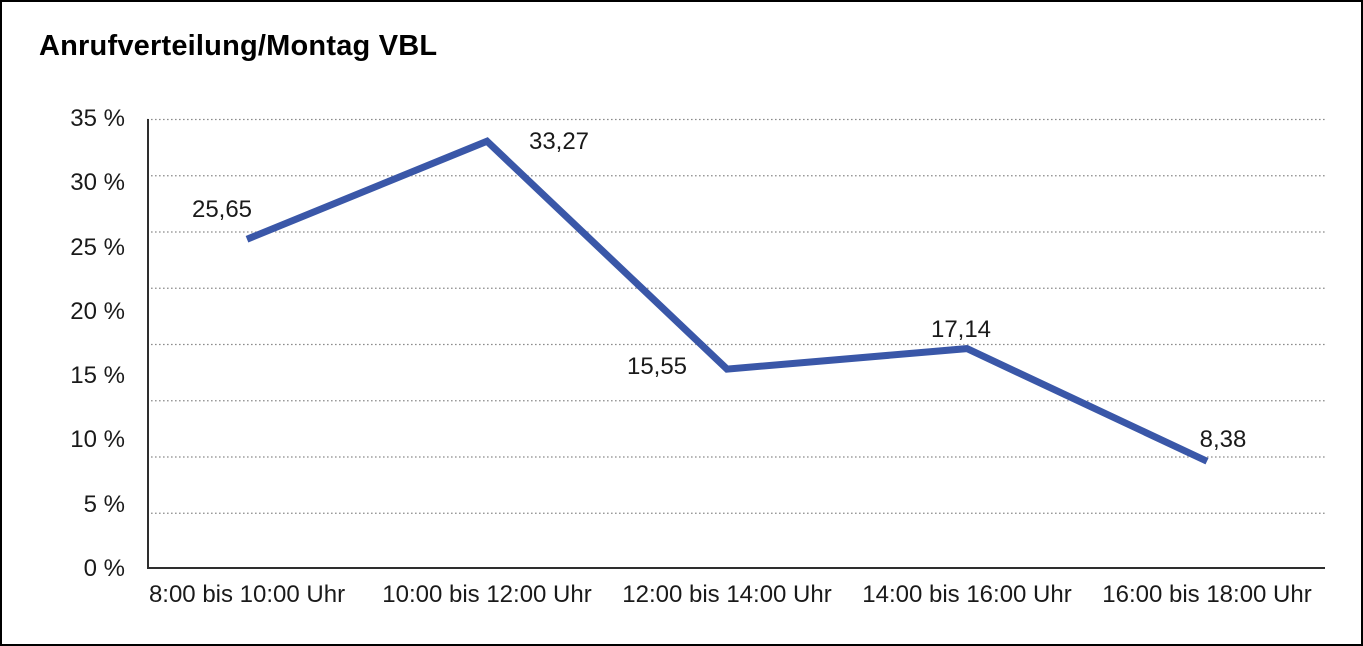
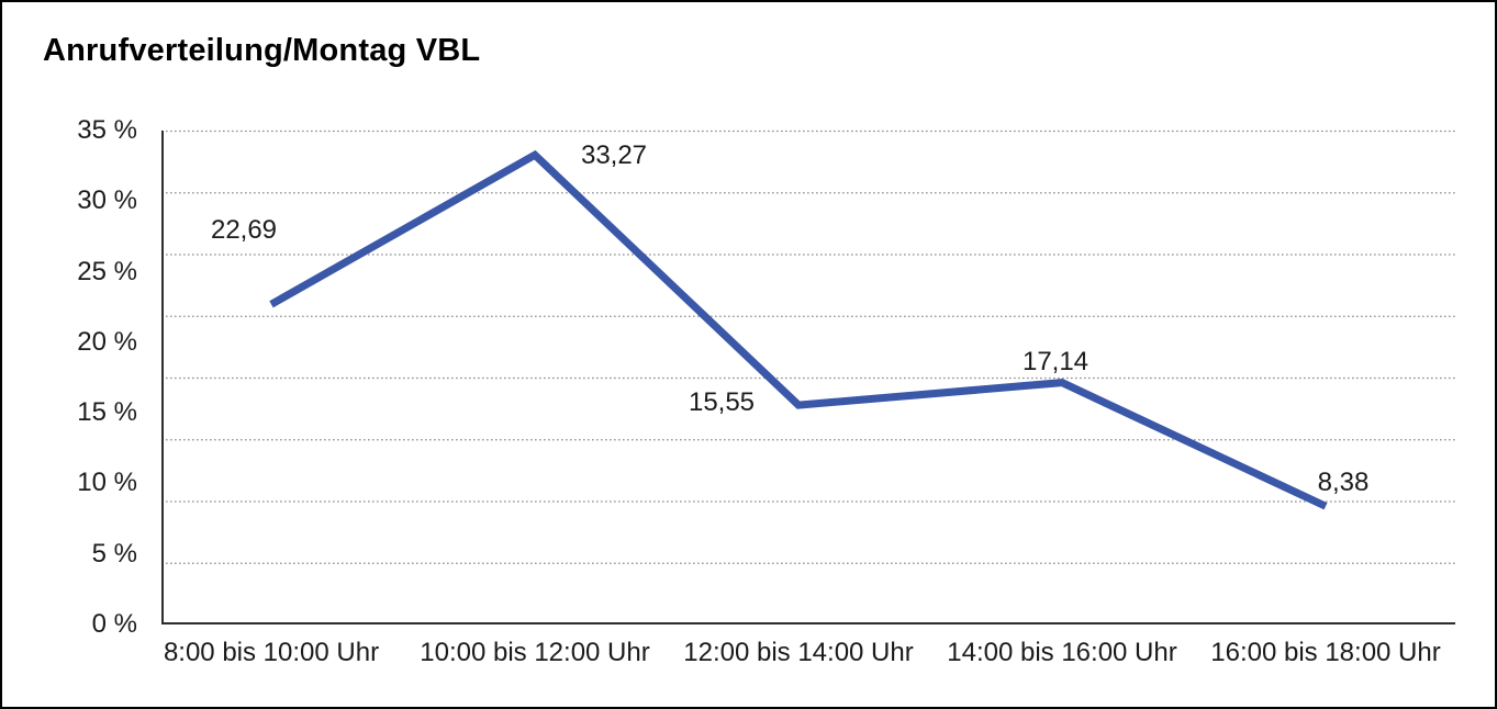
8:00 bis 10:00 Uhr: 25,65 -> 22,69
